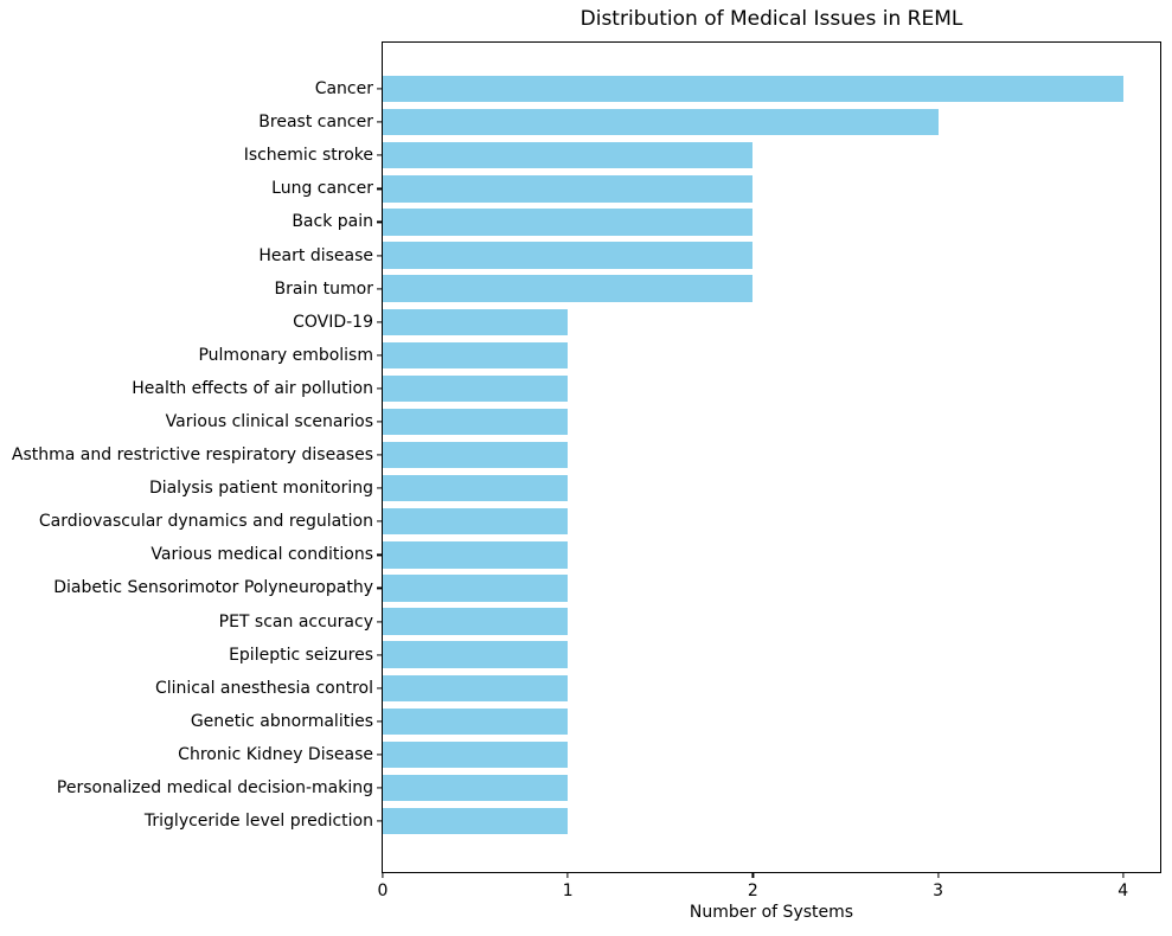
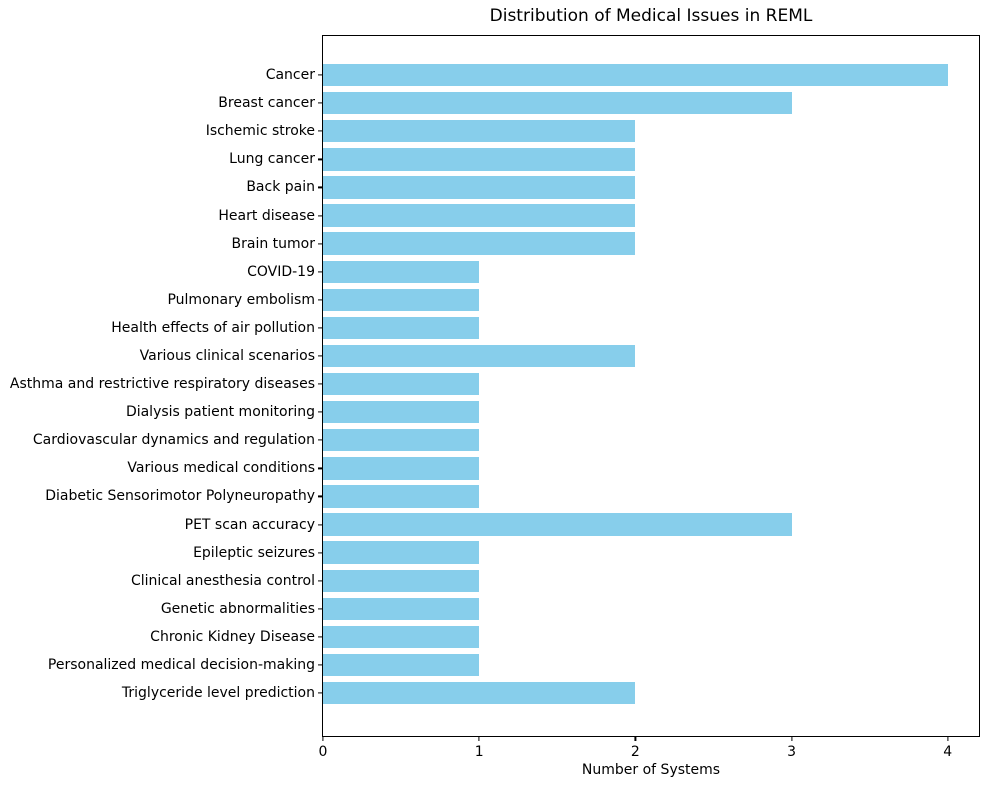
Various clinical scenarios: 1 -> 2
PET scan accuracy: 1 -> 3
Triglyceride level prediction: 1 -> 2
